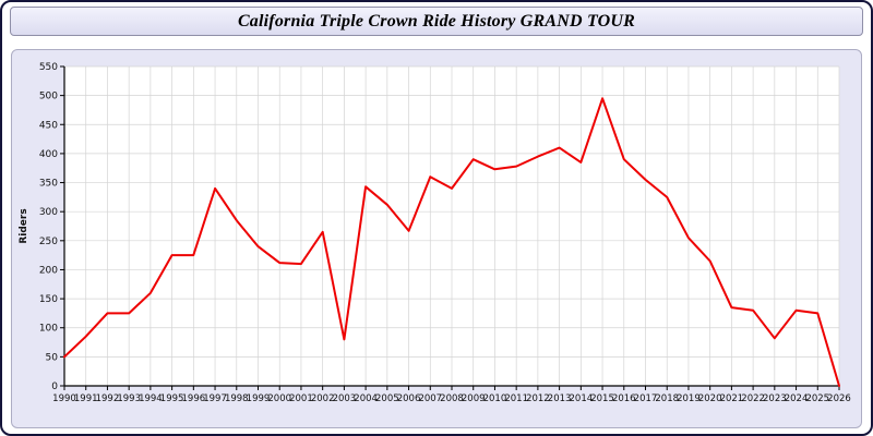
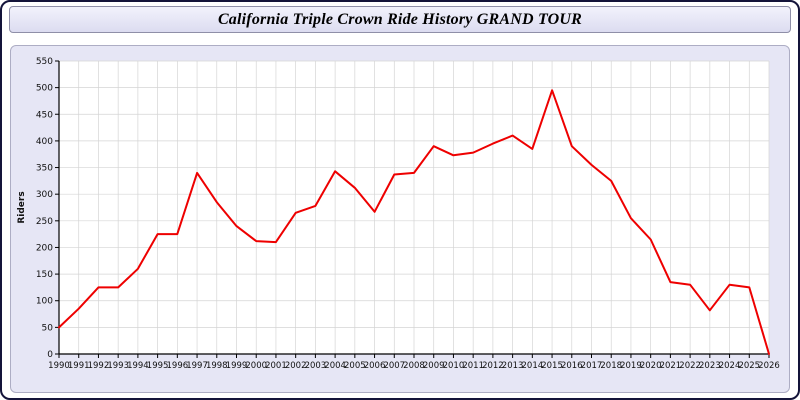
2003: 80 -> 280
2007: 360 -> 340
